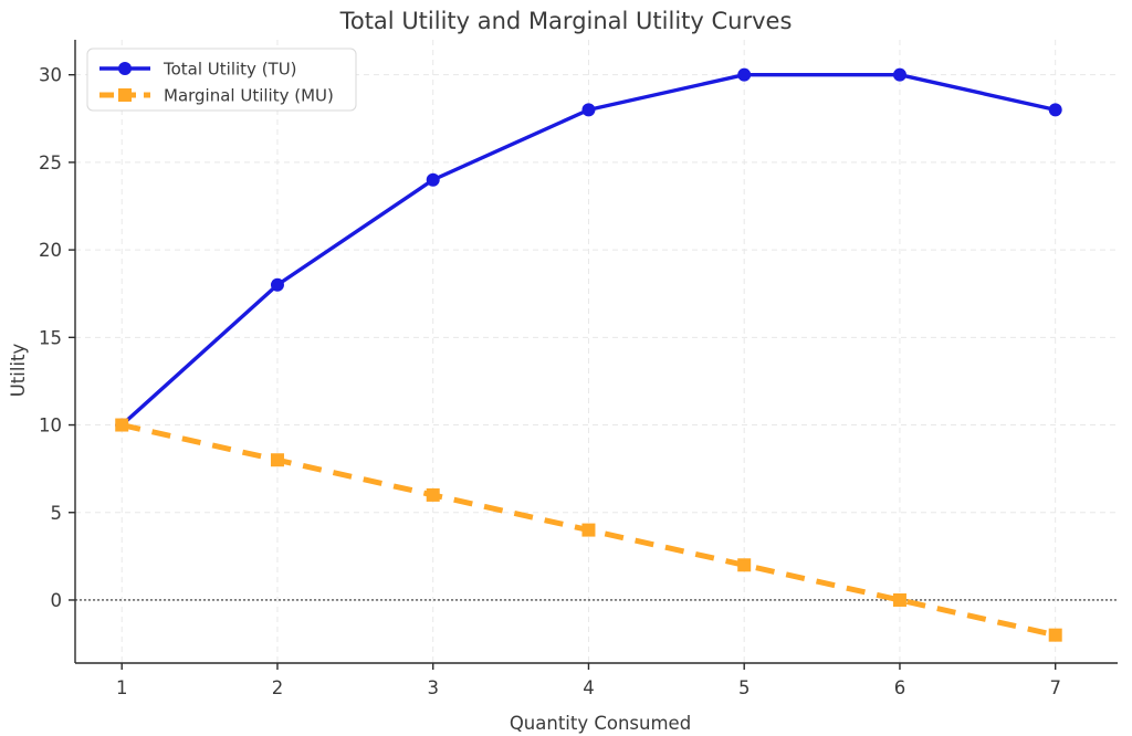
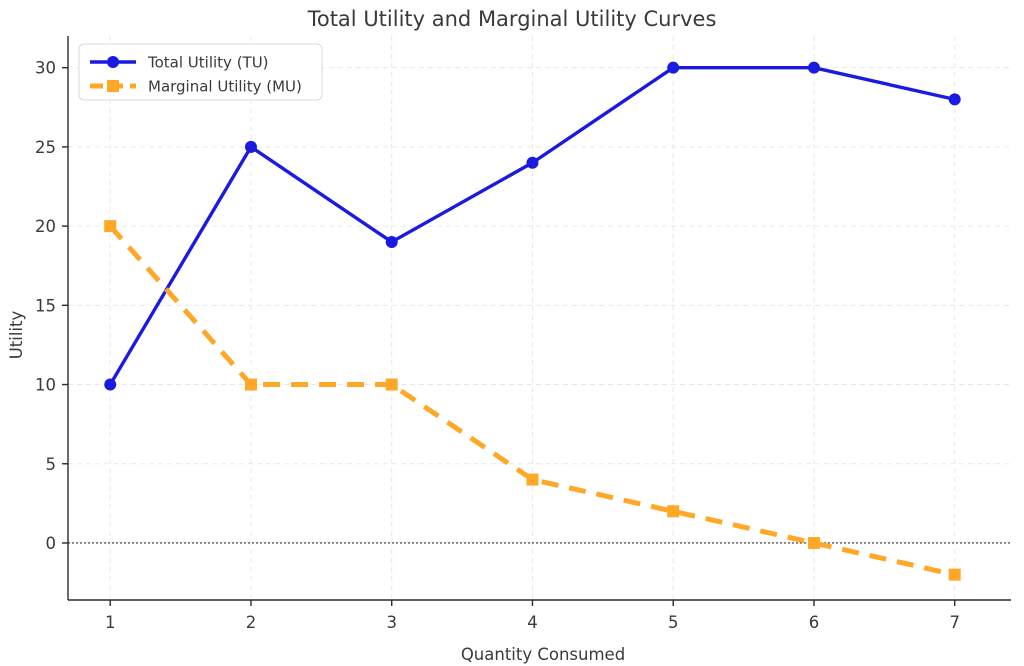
Marginal Utility (MU)/1: 10 -> 20
Total Utility (TU)/2: 18 -> 25
Marginal Utility (MU)/2: 8 -> 10
Total Utility (TU)/3: 24 -> 19
Marginal Utility (MU)/3: 6 -> 10
Total Utility (TU)/4: 28 -> 24
